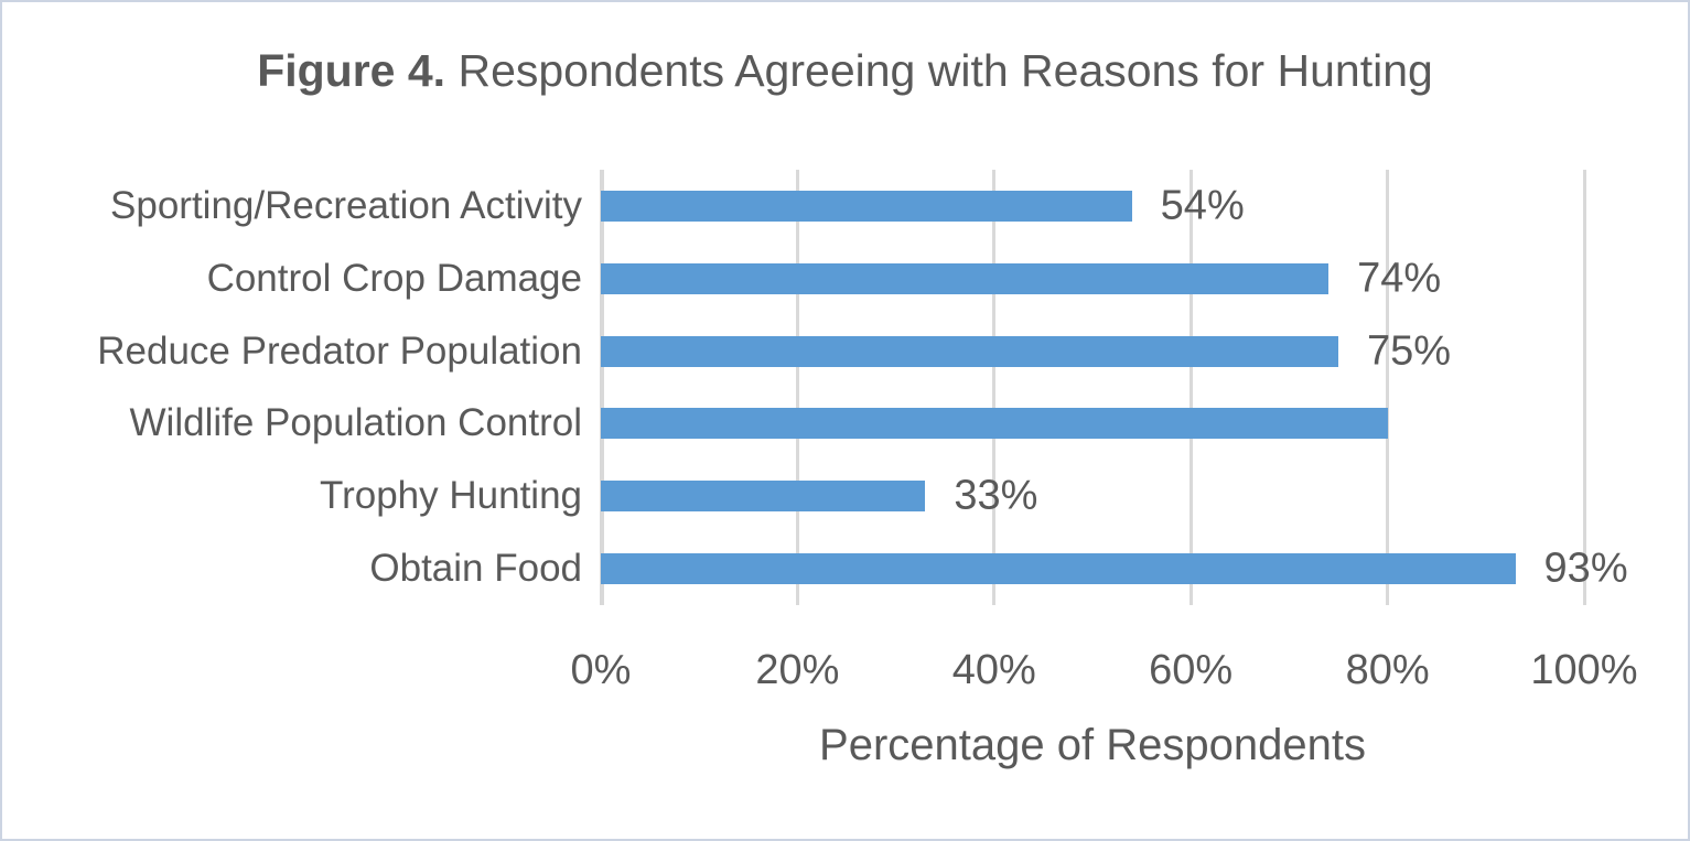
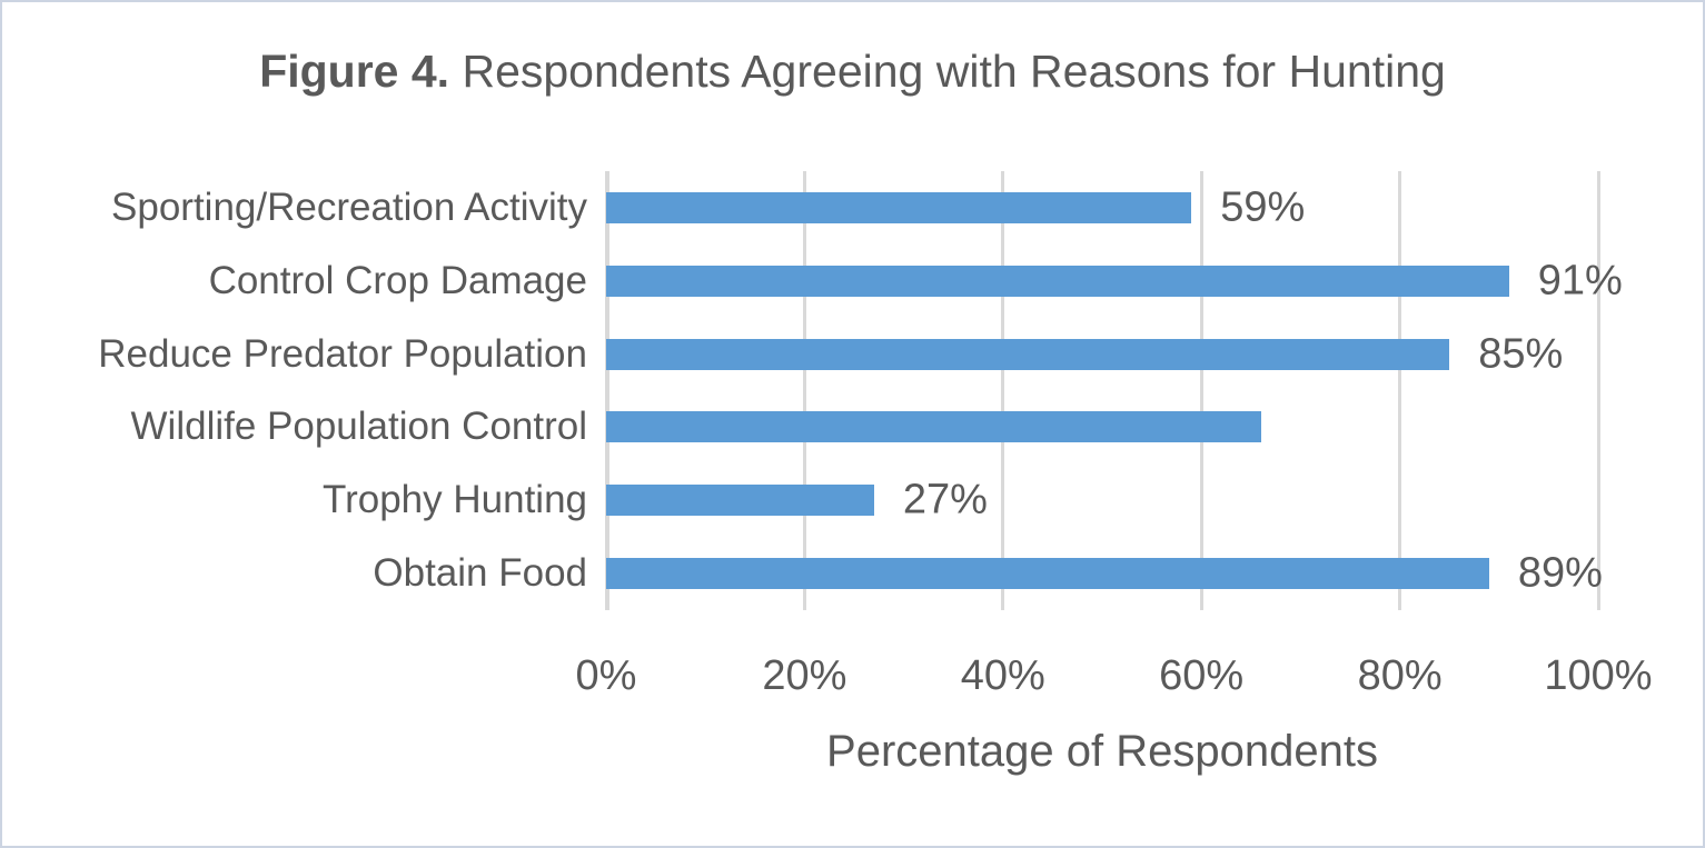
Sporting/Recreation Activity: 54% -> 59%
Control Crop Damage: 74% -> 91%
Reduce Predator Population: 75% -> 85%
Wildlife Population Control: 80% -> 66%
Trophy Hunting: 33% -> 27%
Obtain Food: 93% -> 89%
